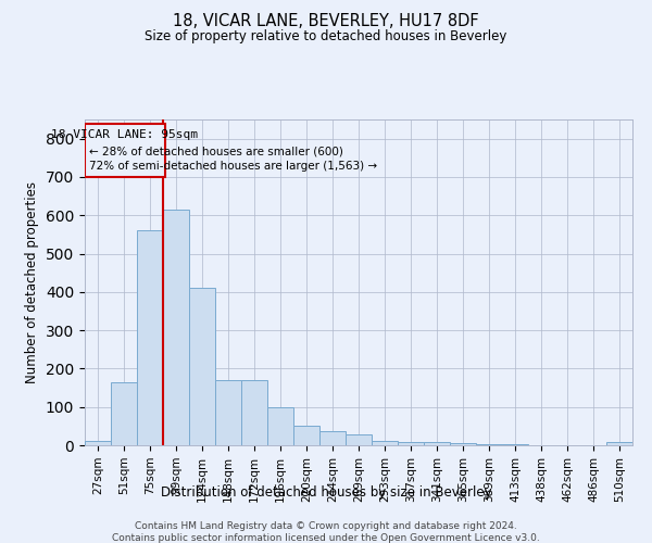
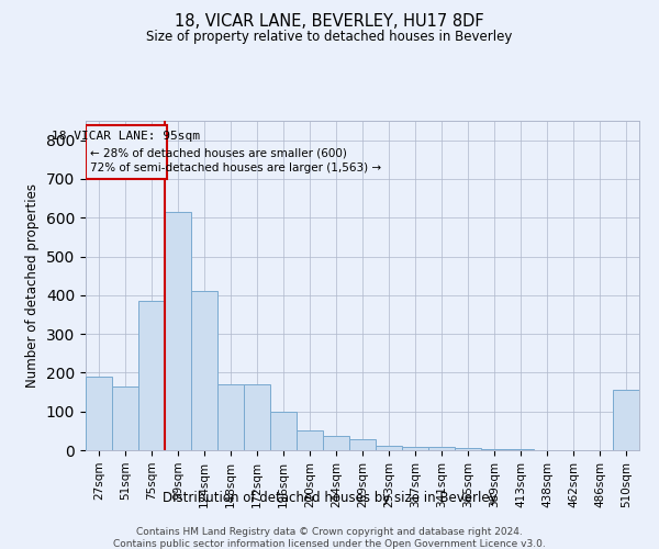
27sqm: 12 -> 190
75sqm: 560 -> 385
510sqm: 8 -> 155
